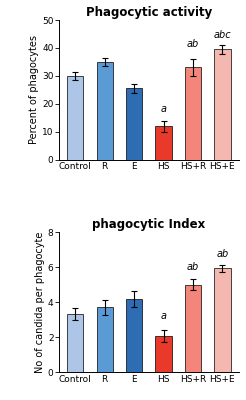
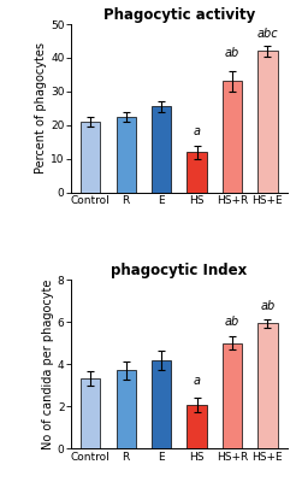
Phagocytic activity/Control: 30.0 -> 21.0
Phagocytic activity/R: 35.0 -> 22.5
Phagocytic activity/HS+E: 39.5 -> 42.0
